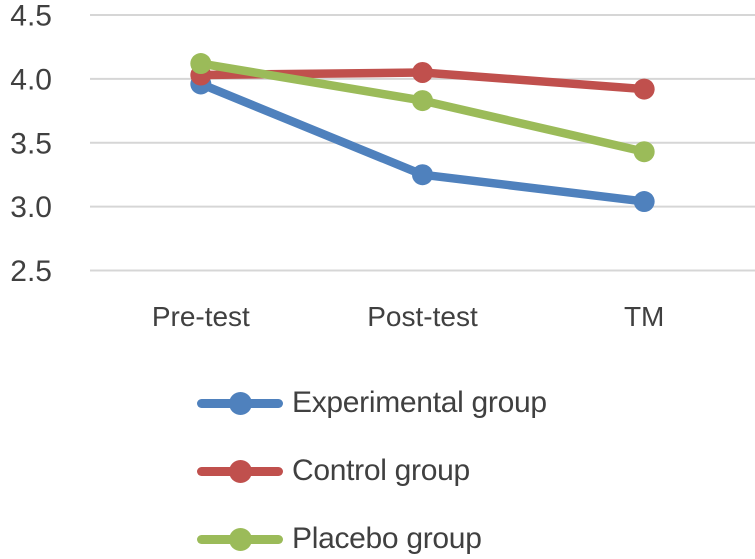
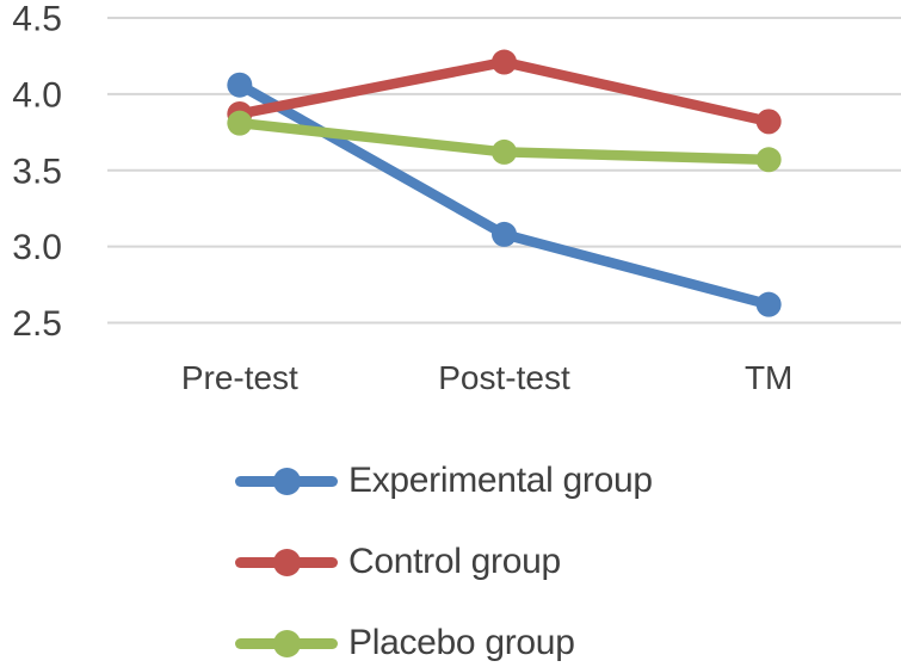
Experimental group/Pre-test: 3.96 -> 4.06
Control group/Pre-test: 4.03 -> 3.87
Placebo group/Pre-test: 4.12 -> 3.81
Experimental group/Post-test: 3.25 -> 3.08
Control group/Post-test: 4.05 -> 4.21
Placebo group/Post-test: 3.83 -> 3.62
Experimental group/TM: 3.04 -> 2.62
Control group/TM: 3.92 -> 3.82
Placebo group/TM: 3.43 -> 3.57
